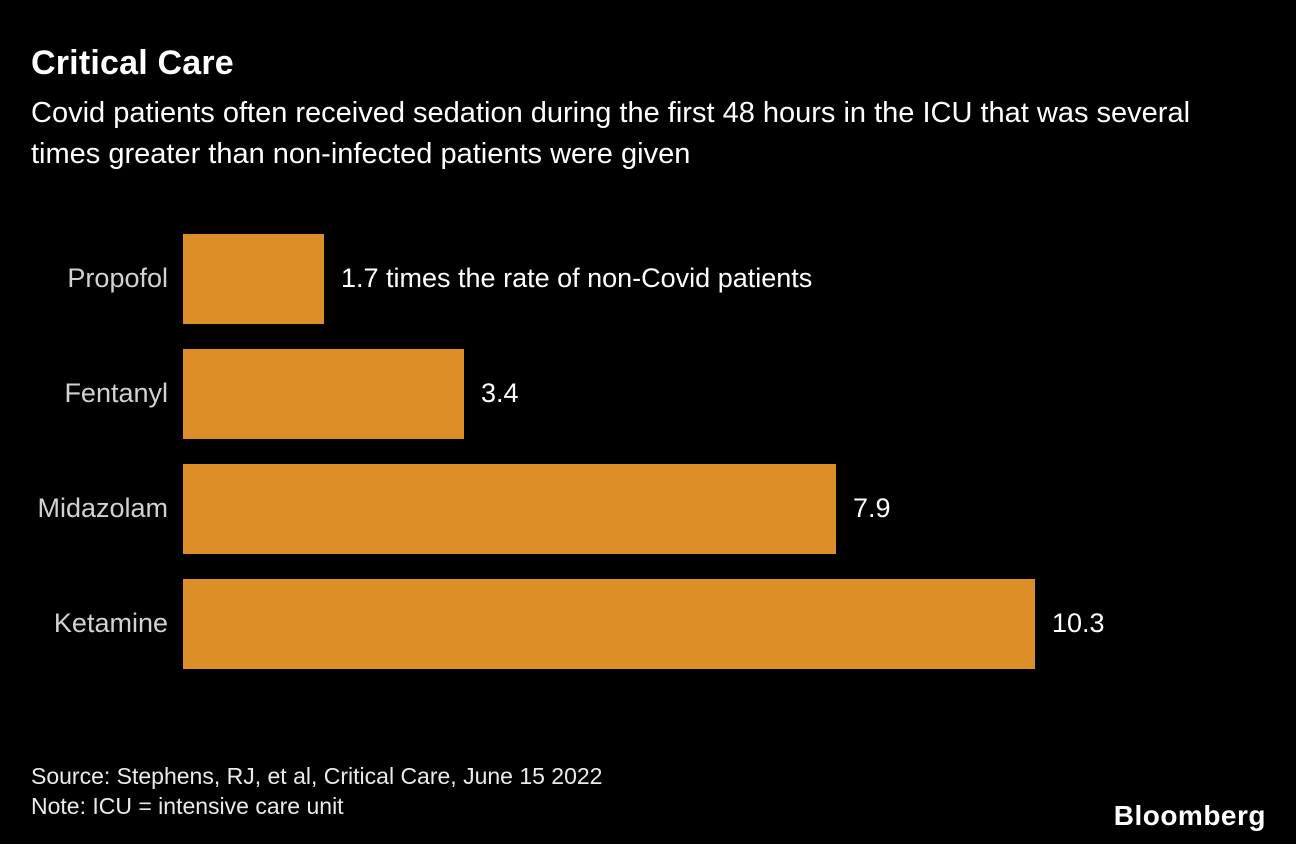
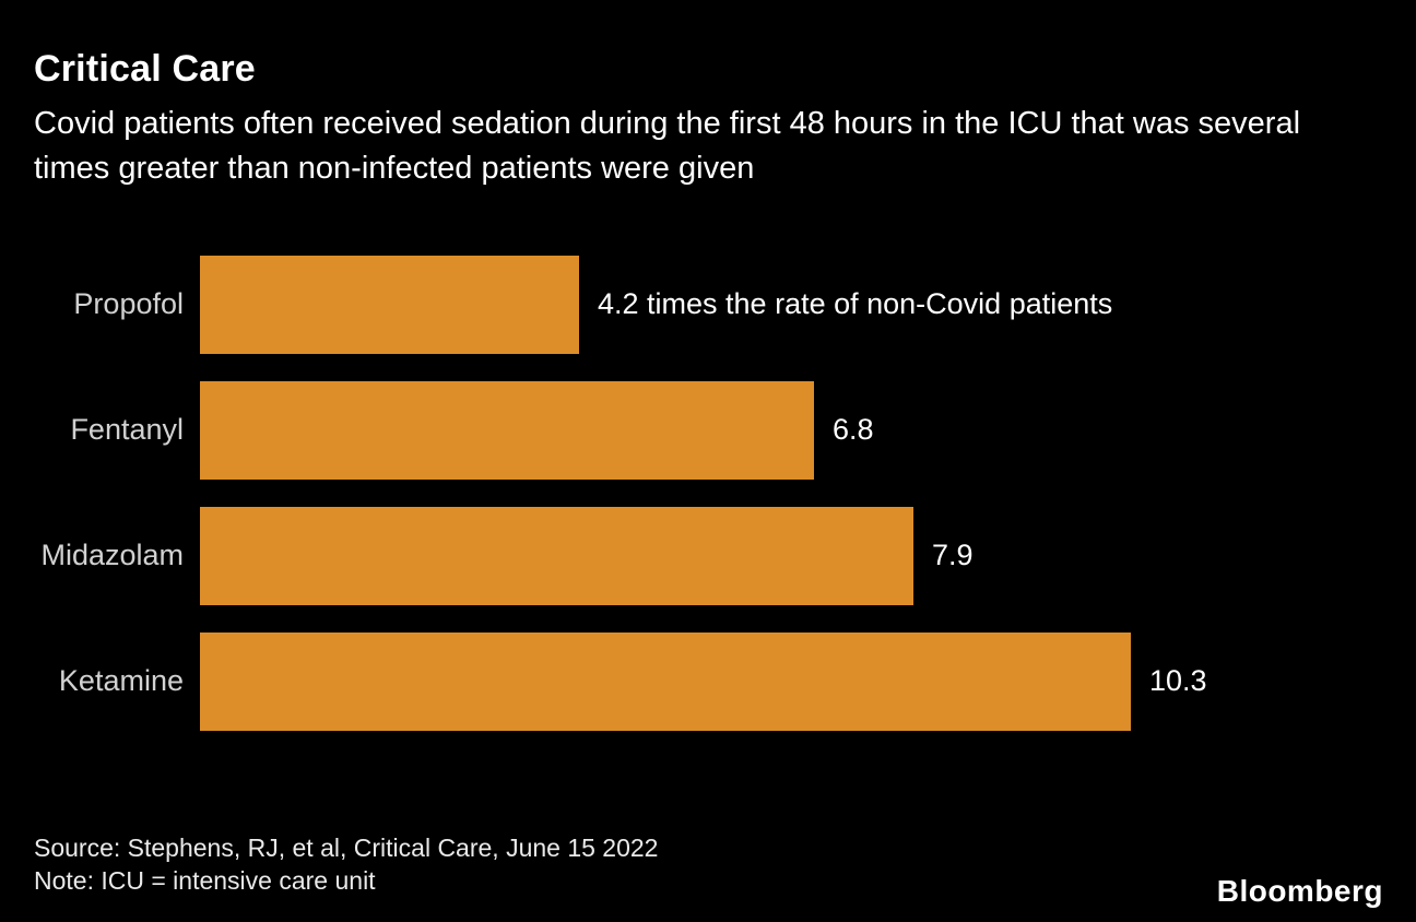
Propofol: 1.7 -> 4.2
Fentanyl: 3.4 -> 6.8
